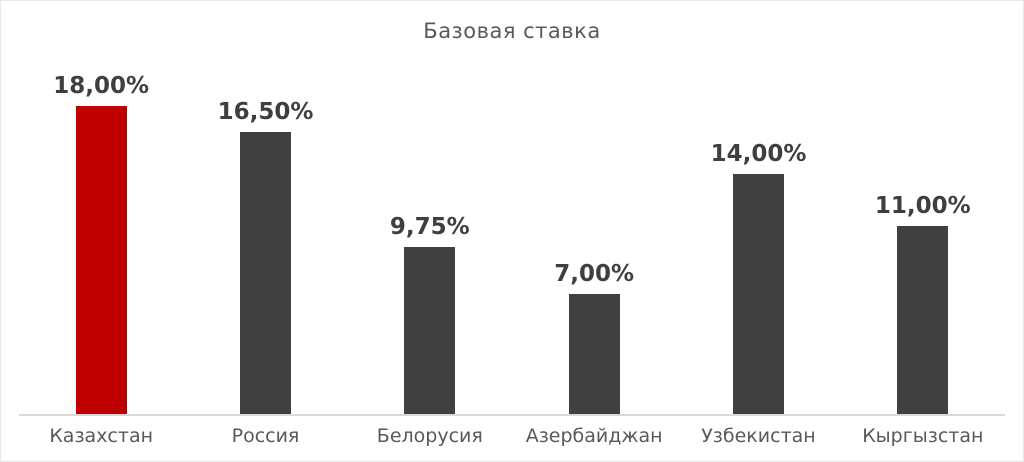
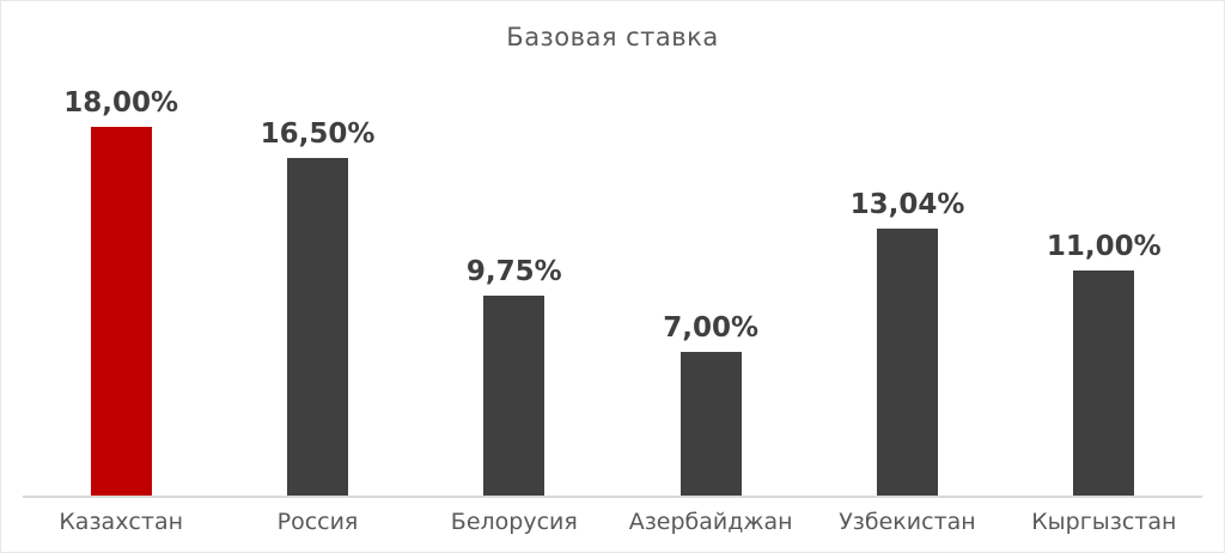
Узбекистан: 14,00% -> 13,04%
